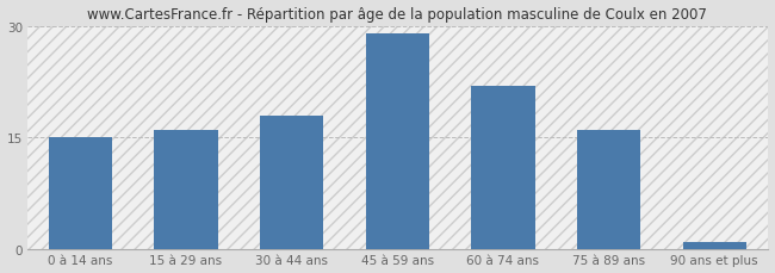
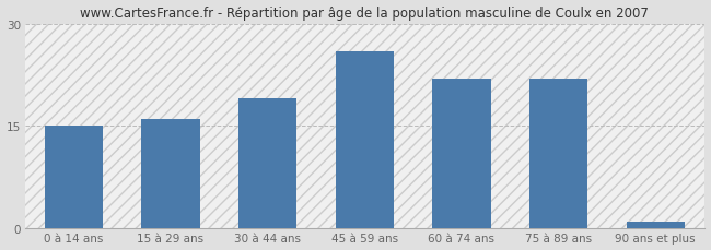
30 à 44 ans: 18 -> 19
45 à 59 ans: 29 -> 26
75 à 89 ans: 16 -> 22
